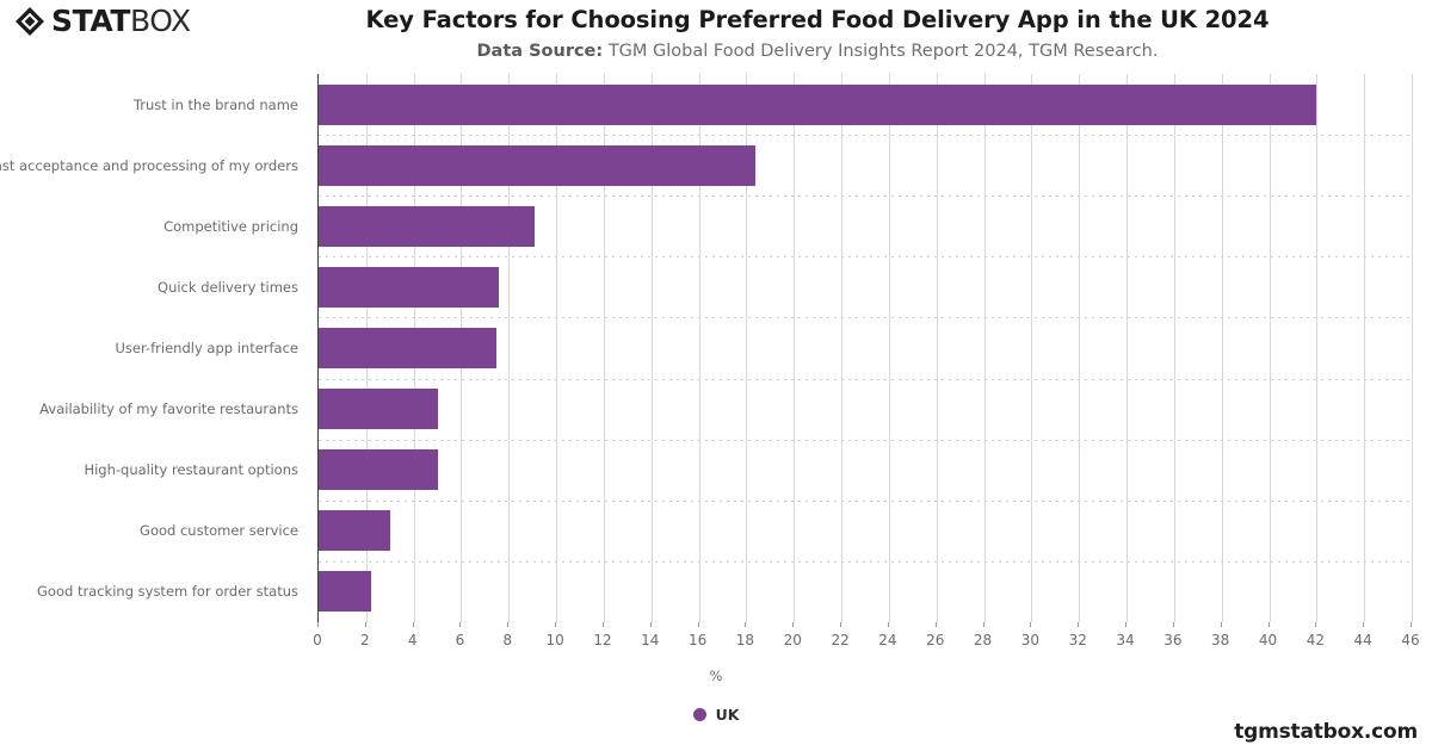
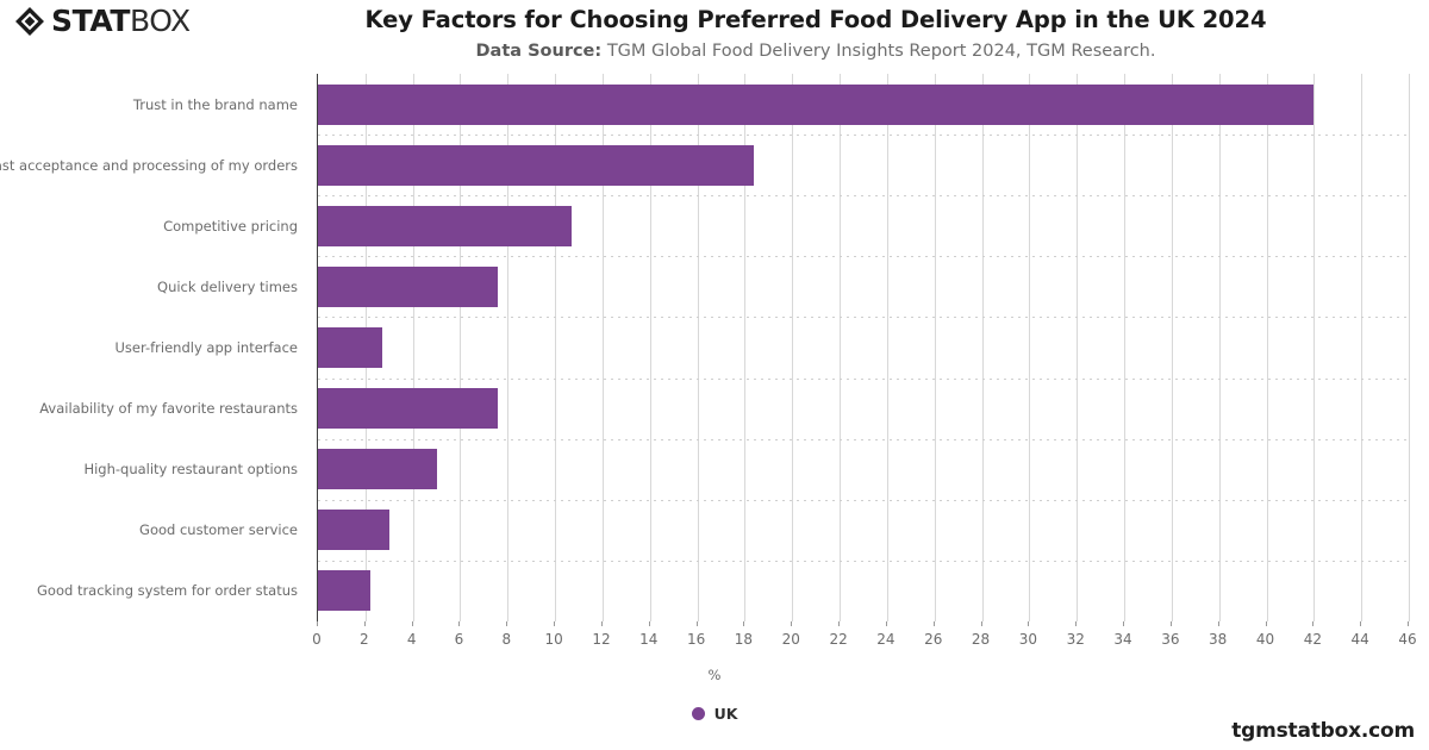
Competitive pricing: 9.1 -> 10.7
User-friendly app interface: 7.5 -> 2.7
Availability of my favorite restaurants: 5.0 -> 7.6
